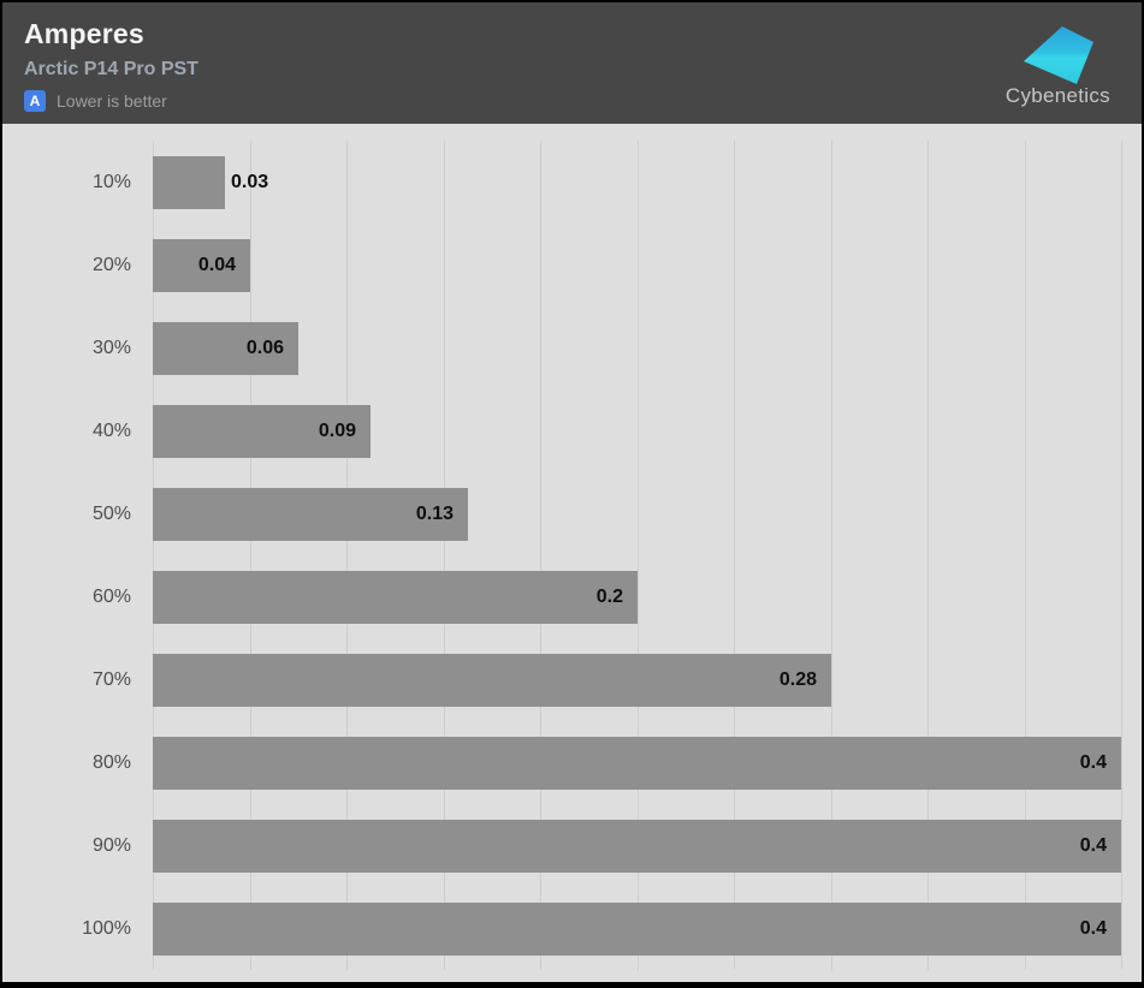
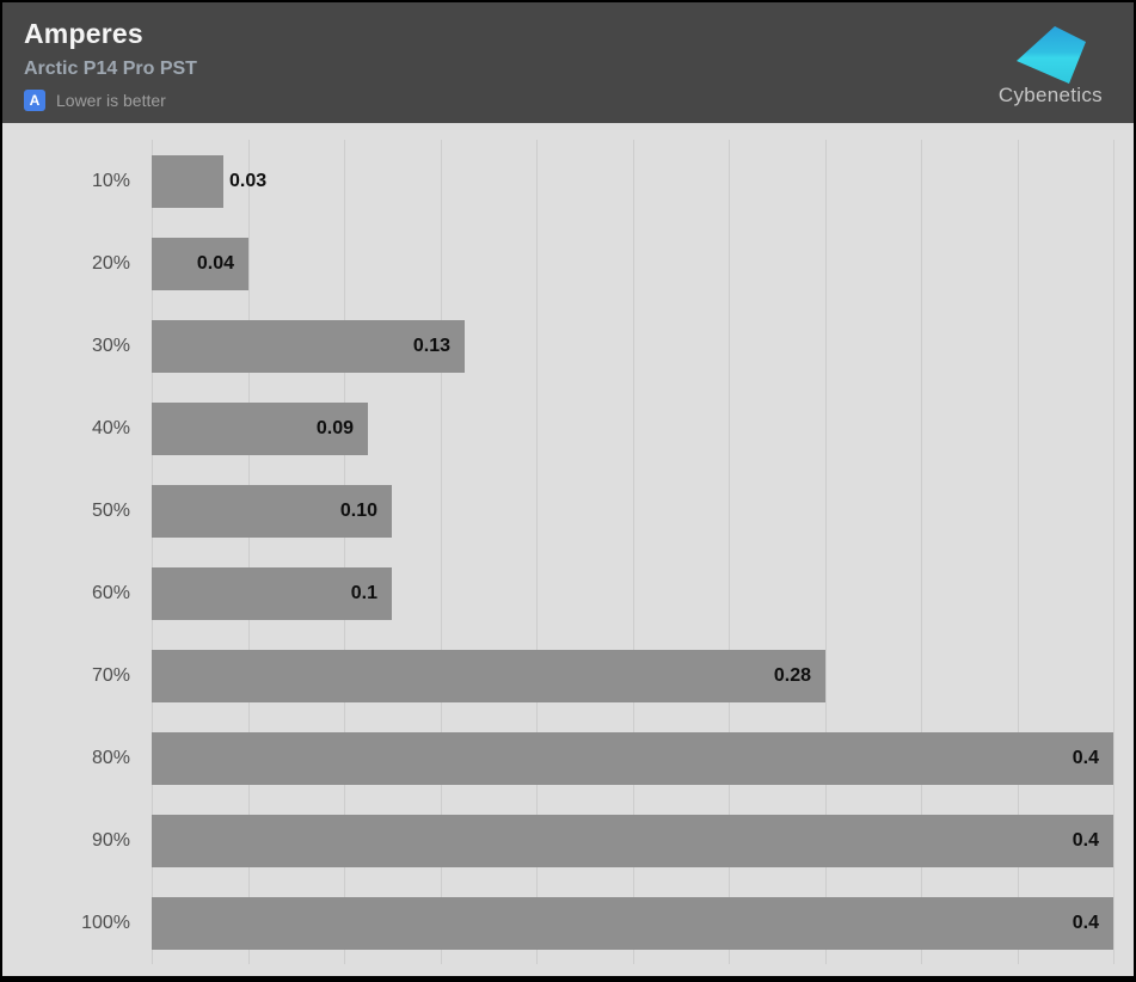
30%: 0.06 -> 0.13
50%: 0.13 -> 0.10
60%: 0.2 -> 0.1
